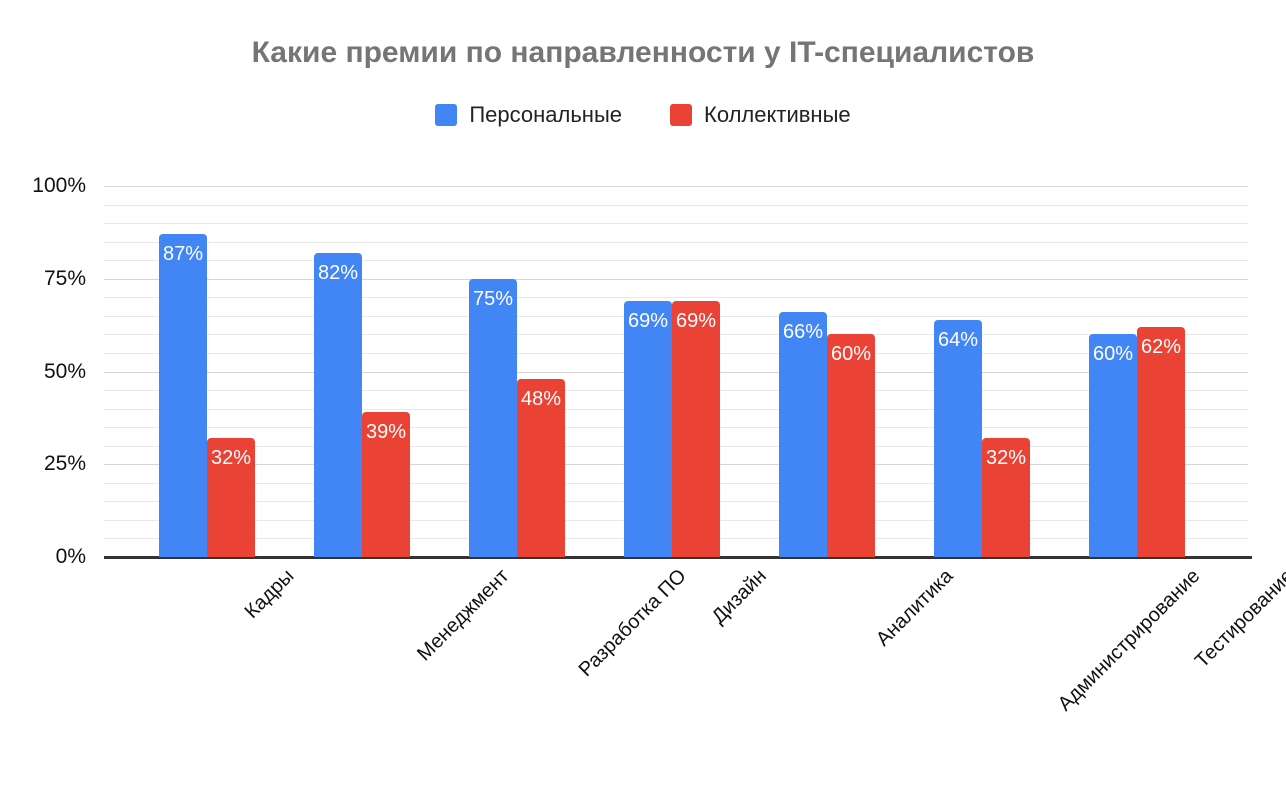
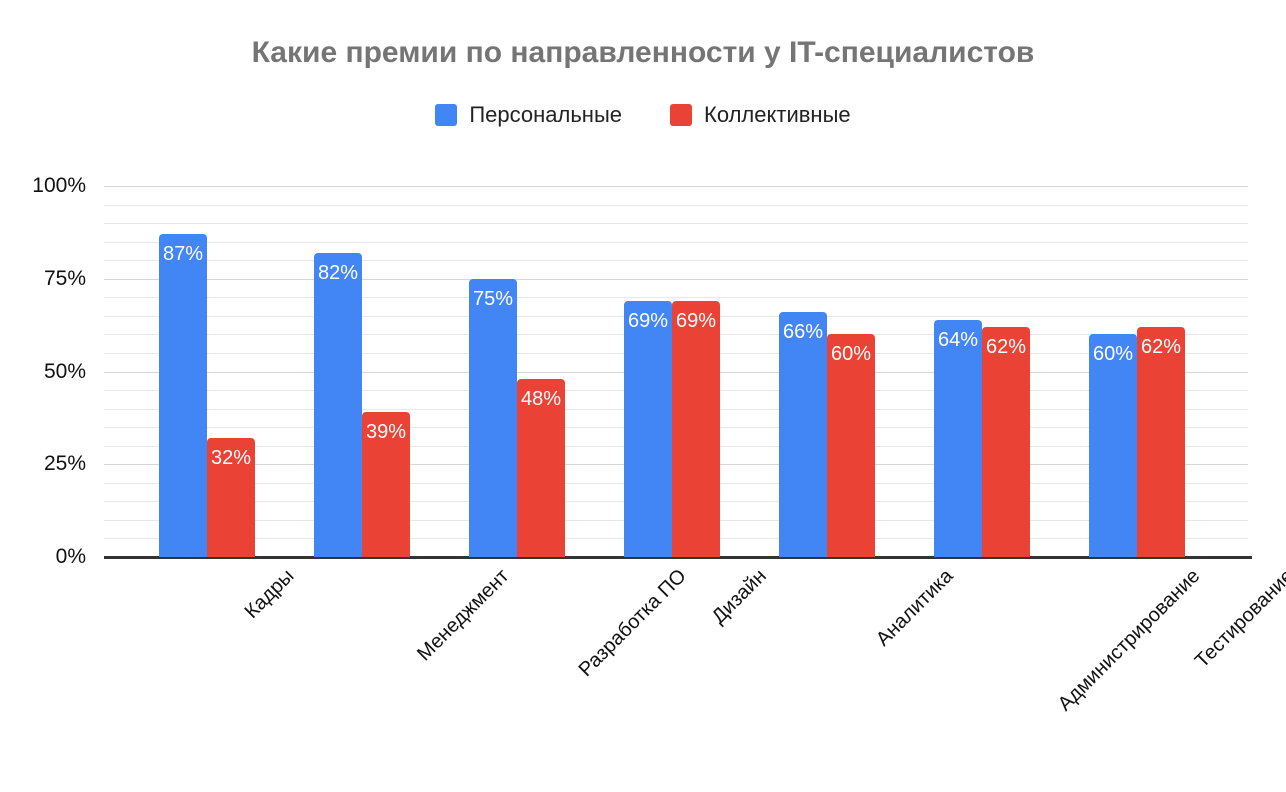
Коллективные/Администрирование: 32% -> 62%
